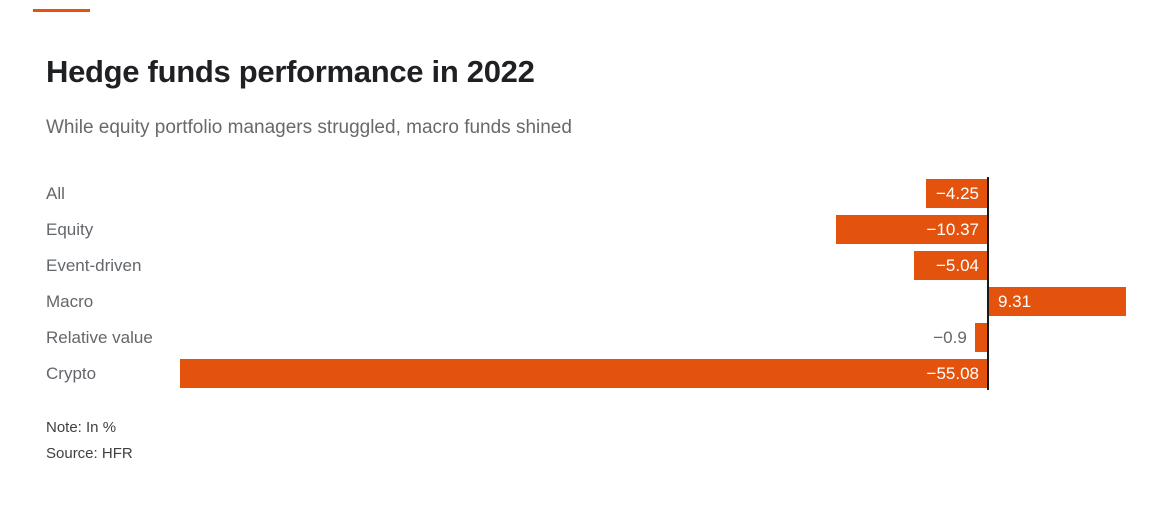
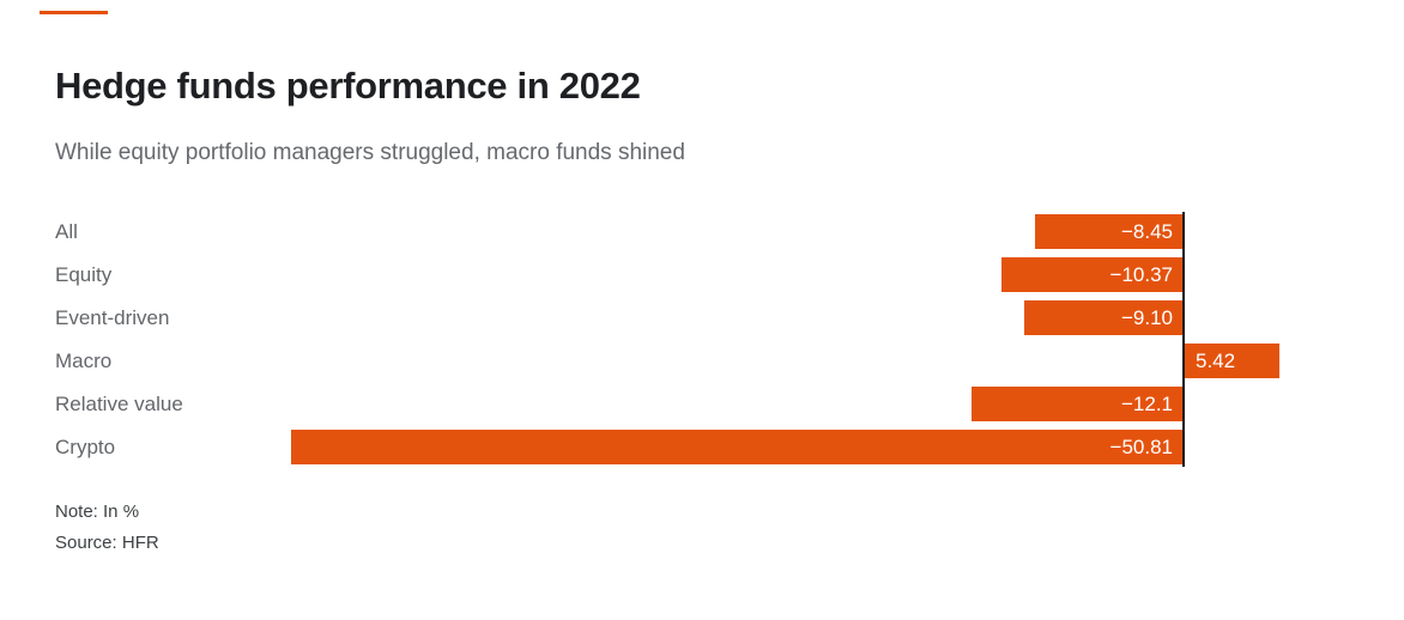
All: −4.25 -> −8.45
Event-driven: −5.04 -> −9.10
Macro: 9.31 -> 5.42
Relative value: −0.9 -> −12.1
Crypto: −55.08 -> −50.81
